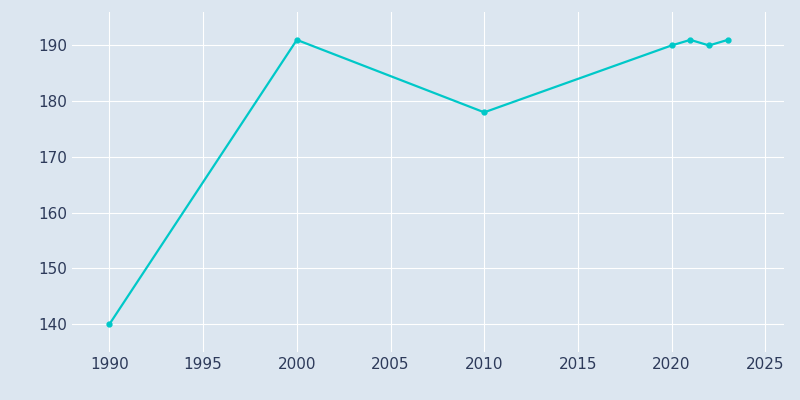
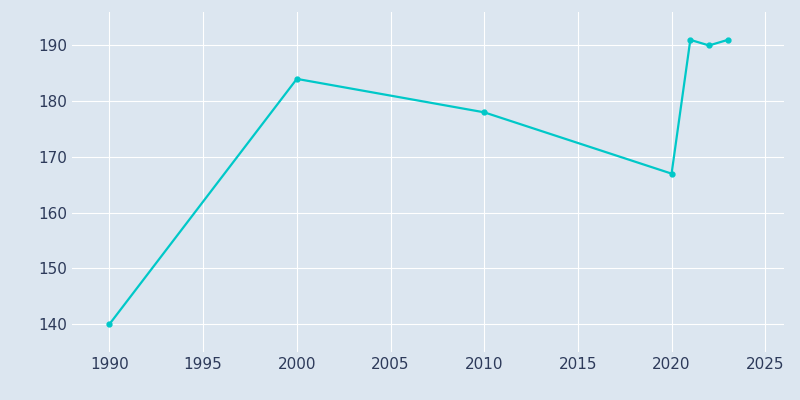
2000: 191 -> 184
2020: 190 -> 167
